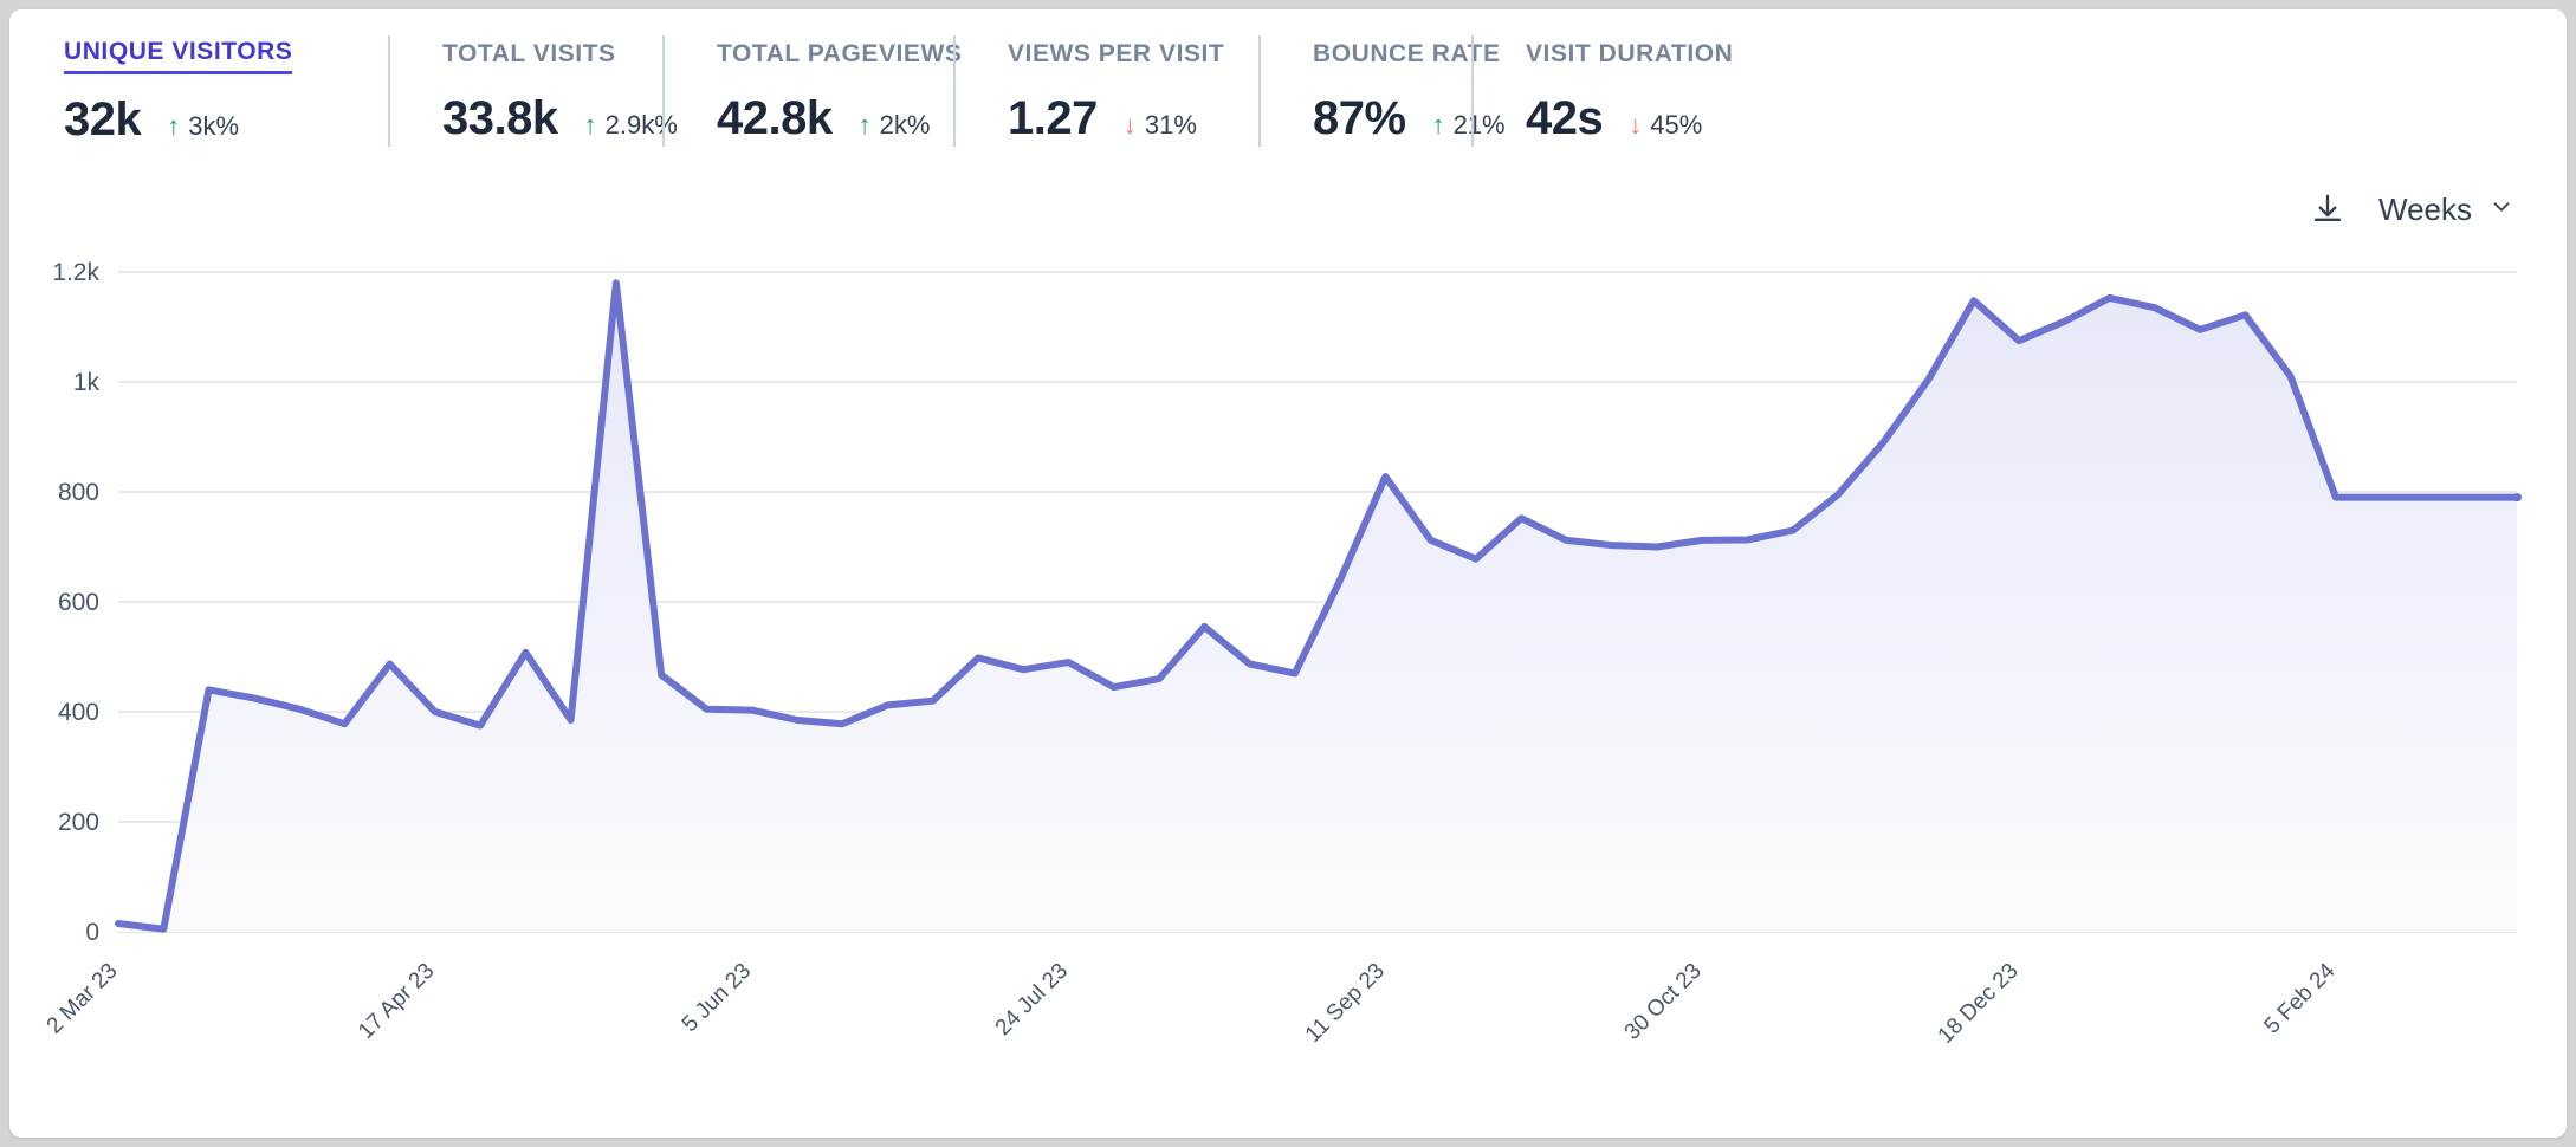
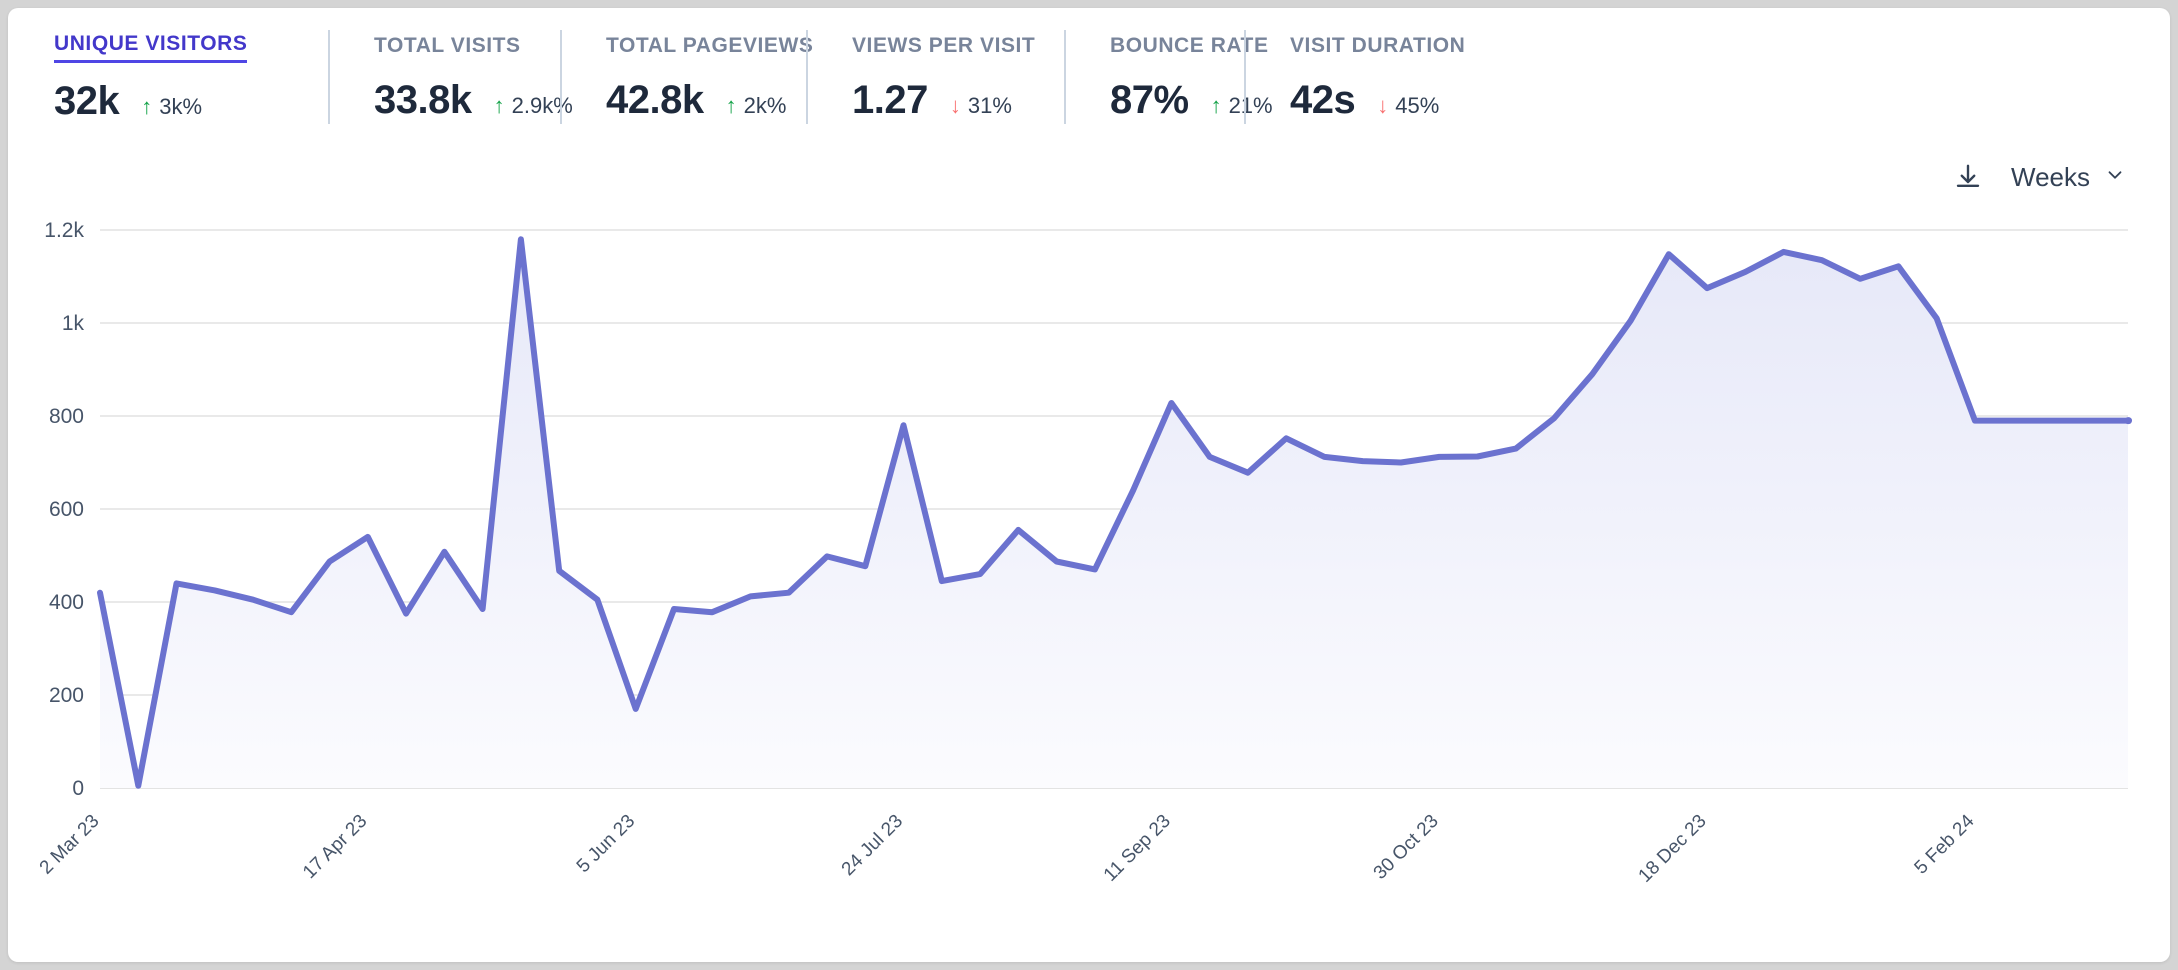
2 Mar 23: 20 -> 420
17 Apr 23: 400 -> 540
5 Jun 23: 400 -> 170
24 Jul 23: 490 -> 780
